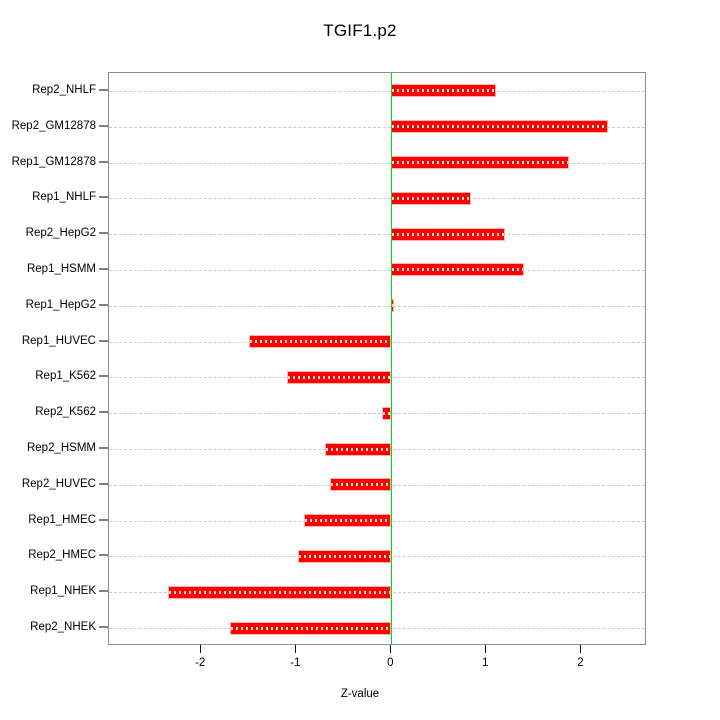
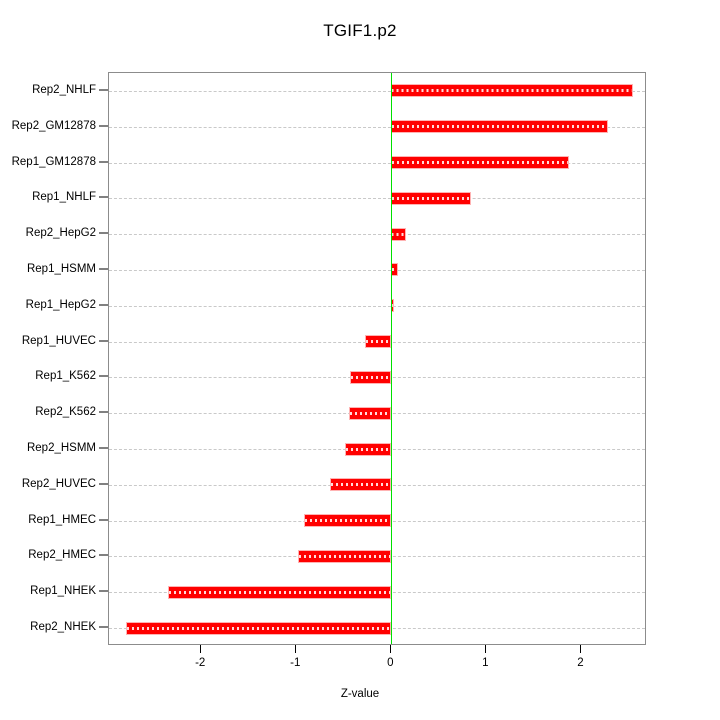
Rep2_NHLF: 1.1 -> 2.5
Rep2_HepG2: 1.2 -> 0.1
Rep1_HSMM: 1.4 -> 0.1
Rep1_HUVEC: -1.5 -> -0.3
Rep1_K562: -1.1 -> -0.4
Rep2_K562: -0.1 -> -0.4
Rep2_HSMM: -0.7 -> -0.5
Rep2_NHEK: -1.7 -> -2.8
